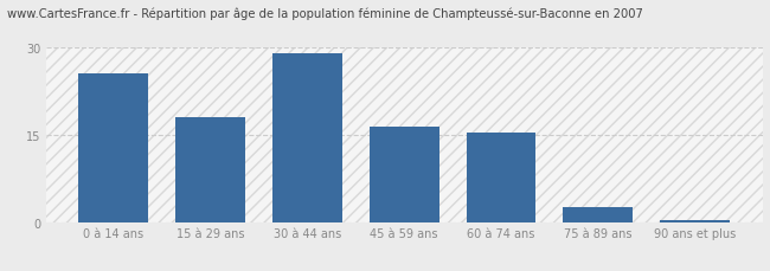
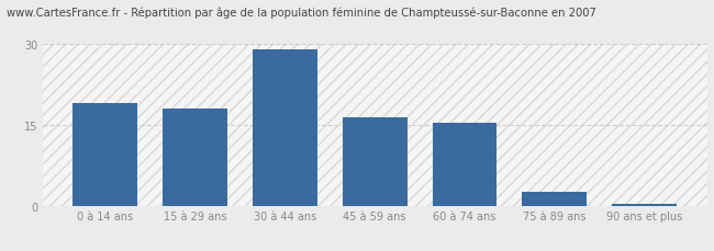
0 à 14 ans: 25.5 -> 19.0
